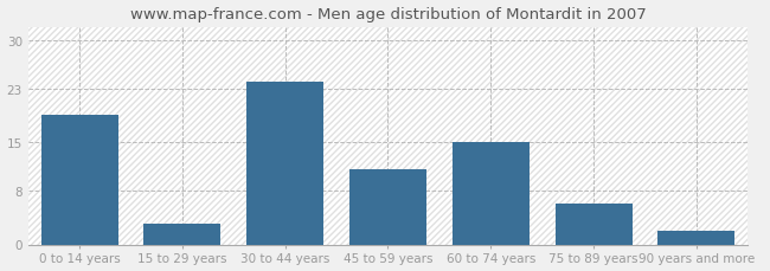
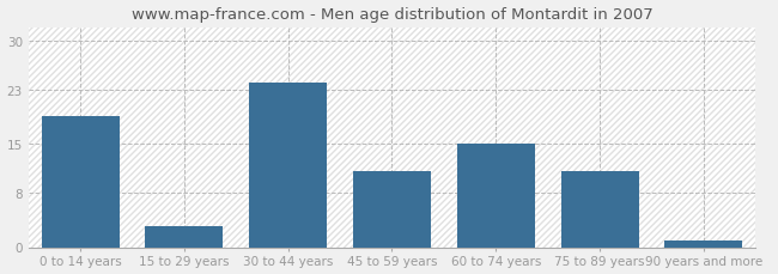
75 to 89 years: 6 -> 11
90 years and more: 2 -> 1
